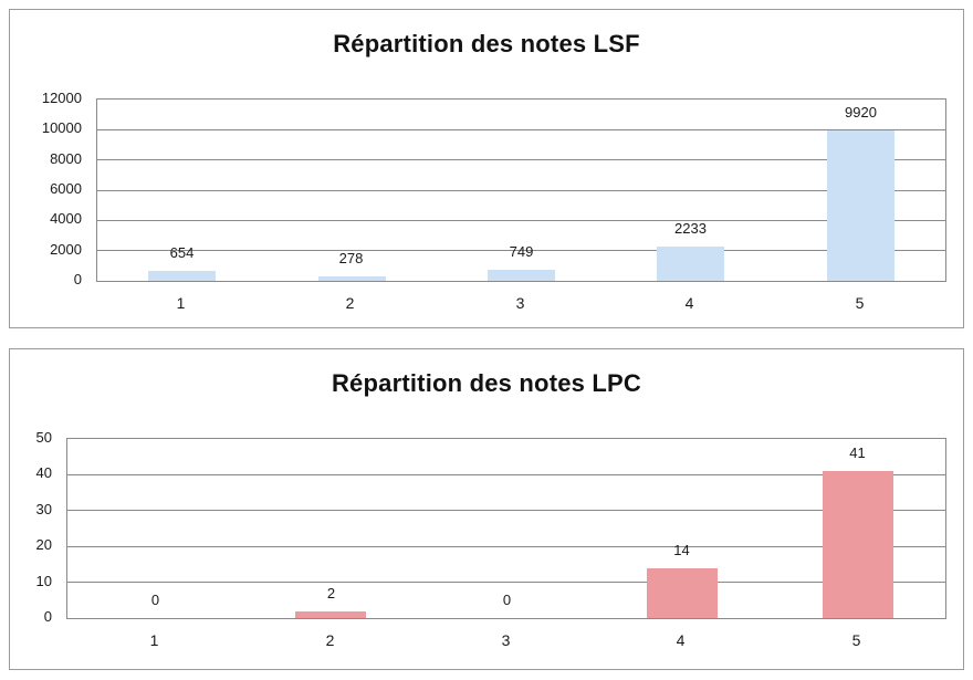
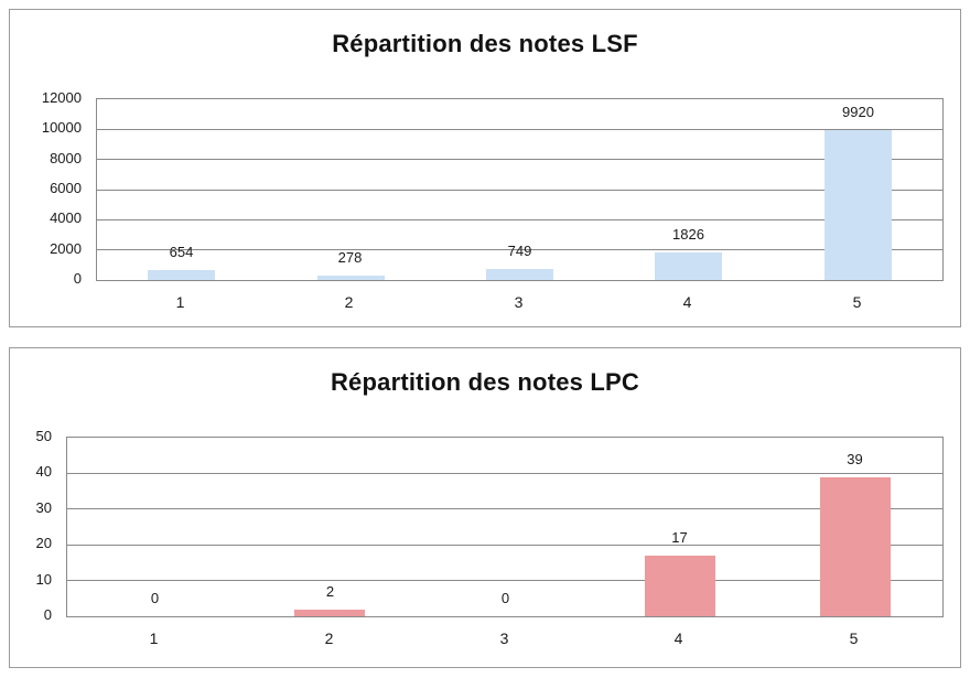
Répartition des notes LSF/4: 2233 -> 1826
Répartition des notes LPC/4: 14 -> 17
Répartition des notes LPC/5: 41 -> 39
